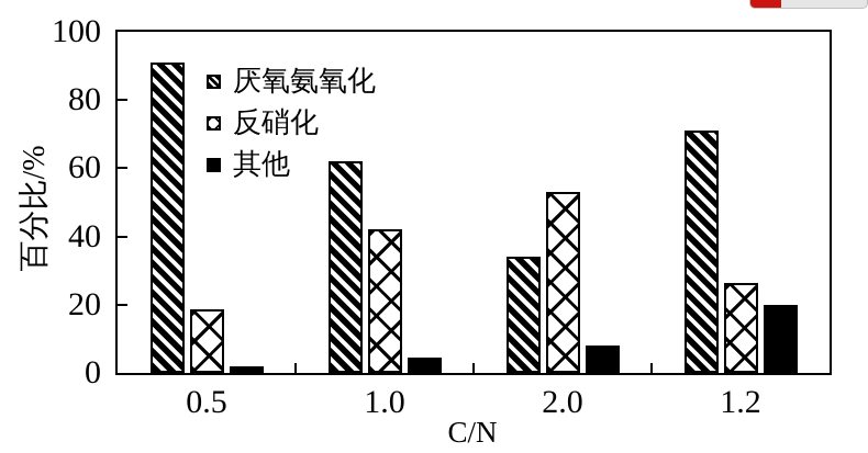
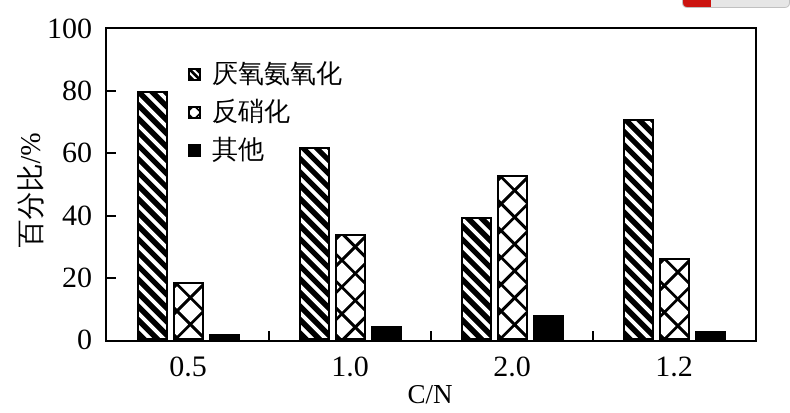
厌氧氨氧化/0.5: 91 -> 80
反硝化/1.0: 42 -> 34
厌氧氨氧化/2.0: 34 -> 40
其他/1.2: 20 -> 3
